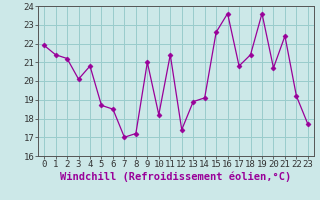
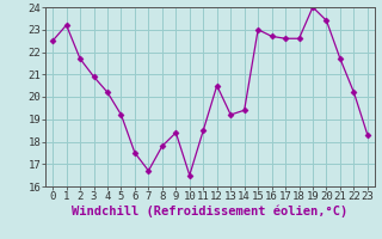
0: 21.9 -> 22.5
1: 21.4 -> 23.2
2: 21.2 -> 21.7
3: 20.1 -> 20.9
4: 20.8 -> 20.2
5: 18.7 -> 19.2
6: 18.5 -> 17.5
7: 17.0 -> 16.7
8: 17.2 -> 17.8
9: 21.0 -> 18.4
10: 18.2 -> 16.5
11: 21.4 -> 18.5
12: 17.4 -> 20.5
13: 18.9 -> 19.2
14: 19.1 -> 19.4
15: 22.6 -> 23.0
16: 23.6 -> 22.7
17: 20.8 -> 22.6
18: 21.4 -> 22.6
19: 23.6 -> 24.0
20: 20.7 -> 23.4
21: 22.4 -> 21.7
22: 19.2 -> 20.2
23: 17.7 -> 18.3
